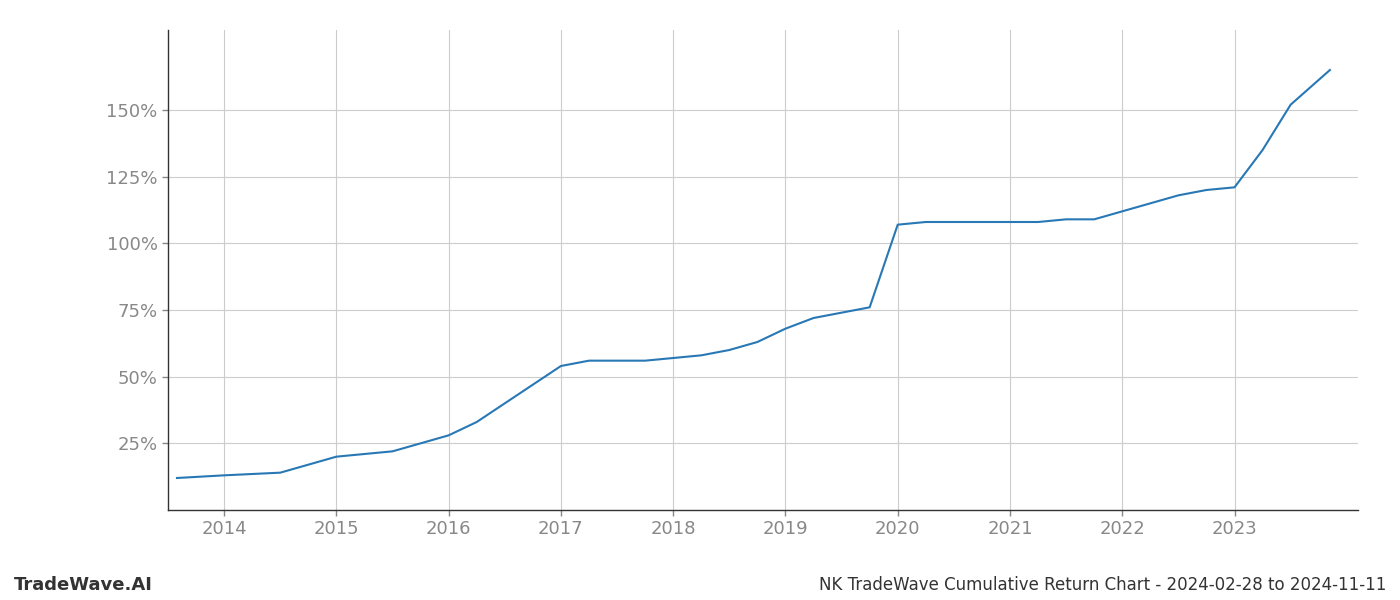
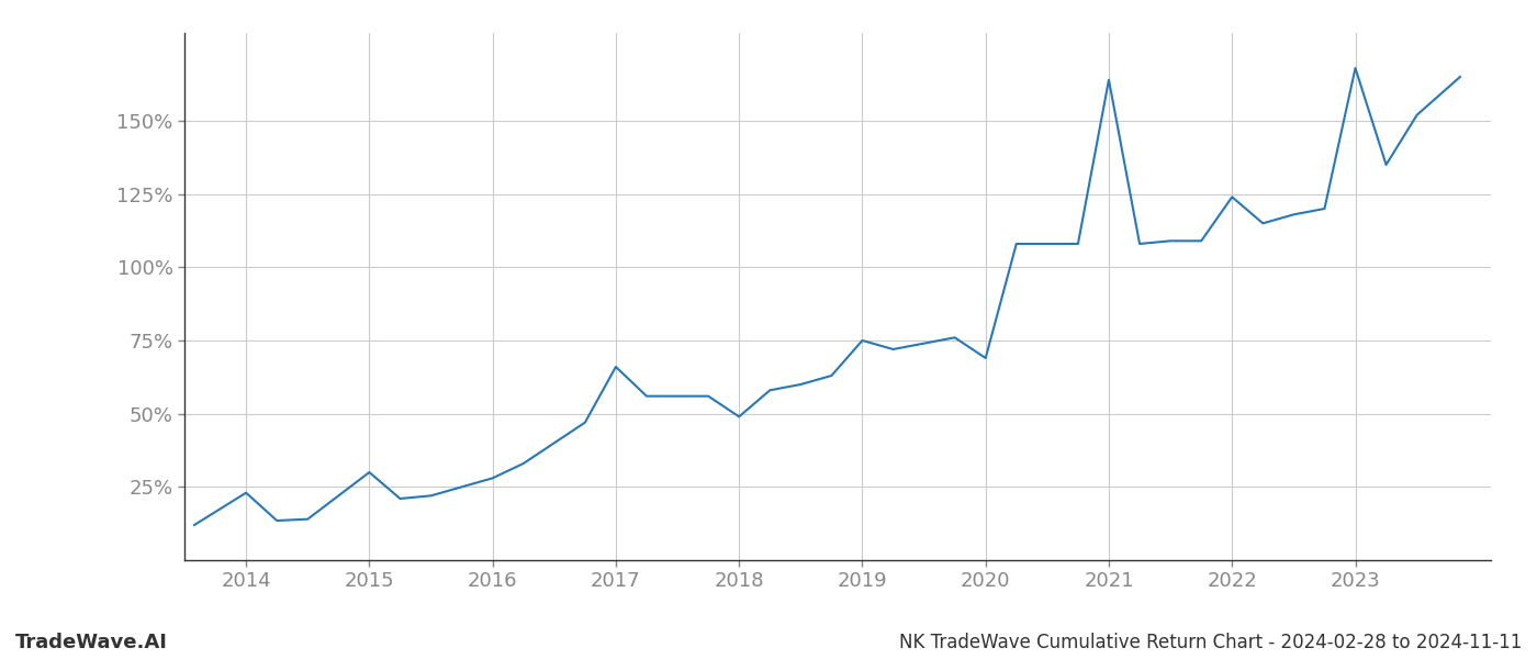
2014: 13.0% -> 23.0%
2015: 20.0% -> 30.0%
2017: 54.0% -> 66.0%
2018: 57.0% -> 49.0%
2019: 68.0% -> 75.0%
2020: 107.0% -> 69.0%
2021: 108.0% -> 164.0%
2022: 112.0% -> 124.0%
2023: 121.0% -> 168.0%
